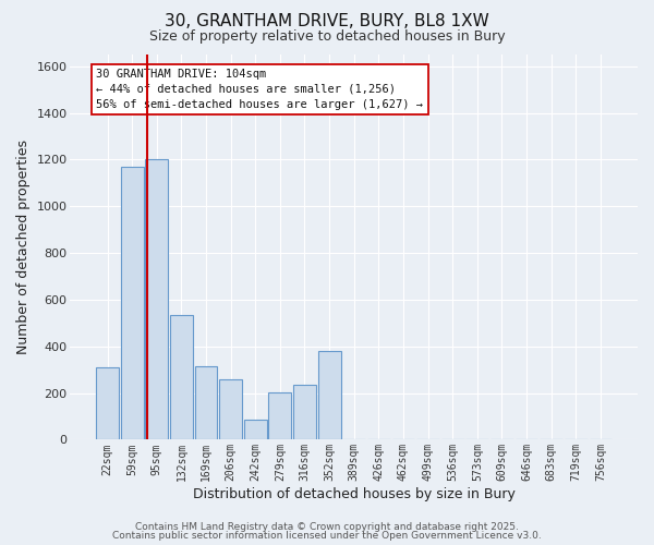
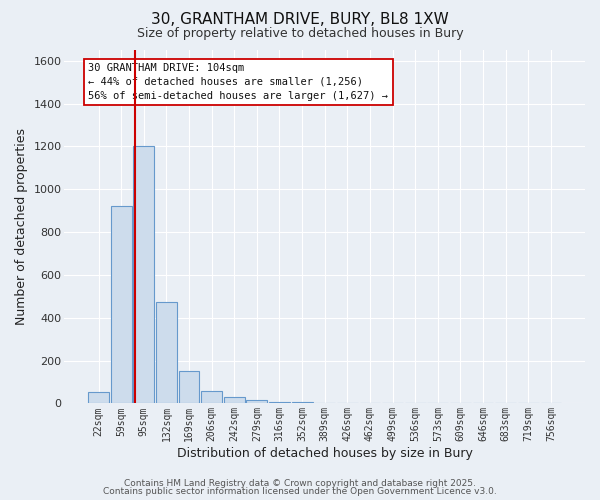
22sqm: 310 -> 55
59sqm: 1170 -> 920
132sqm: 535 -> 475
169sqm: 315 -> 150
206sqm: 260 -> 60
242sqm: 85 -> 28
279sqm: 205 -> 15
316sqm: 235 -> 5
352sqm: 380 -> 5
